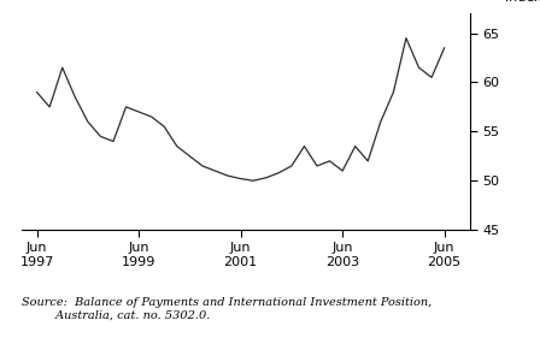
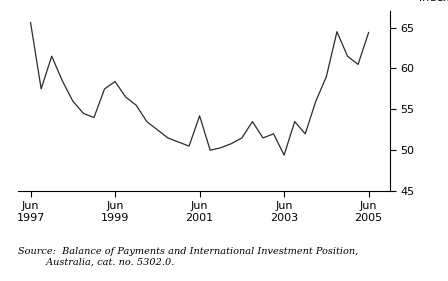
Jun 1997: 59.0 -> 65.6
Jun 1999: 57.0 -> 58.4
Jun 2001: 50.2 -> 54.2
Jun 2003: 51.0 -> 49.4
Jun 2005: 63.5 -> 64.4
